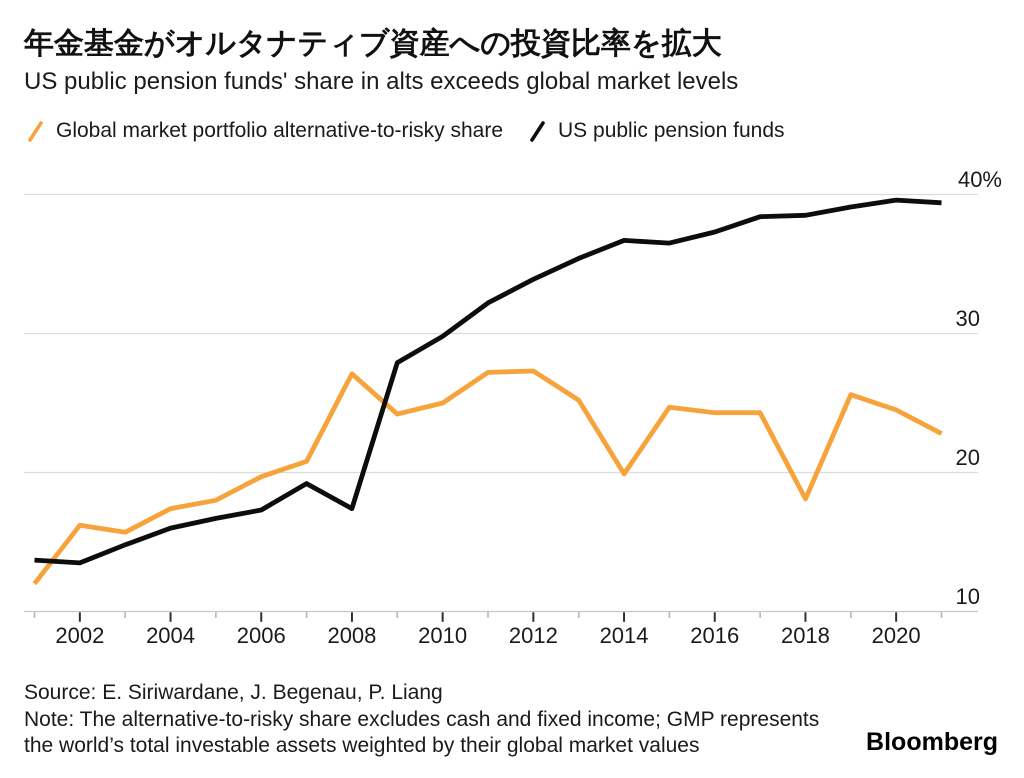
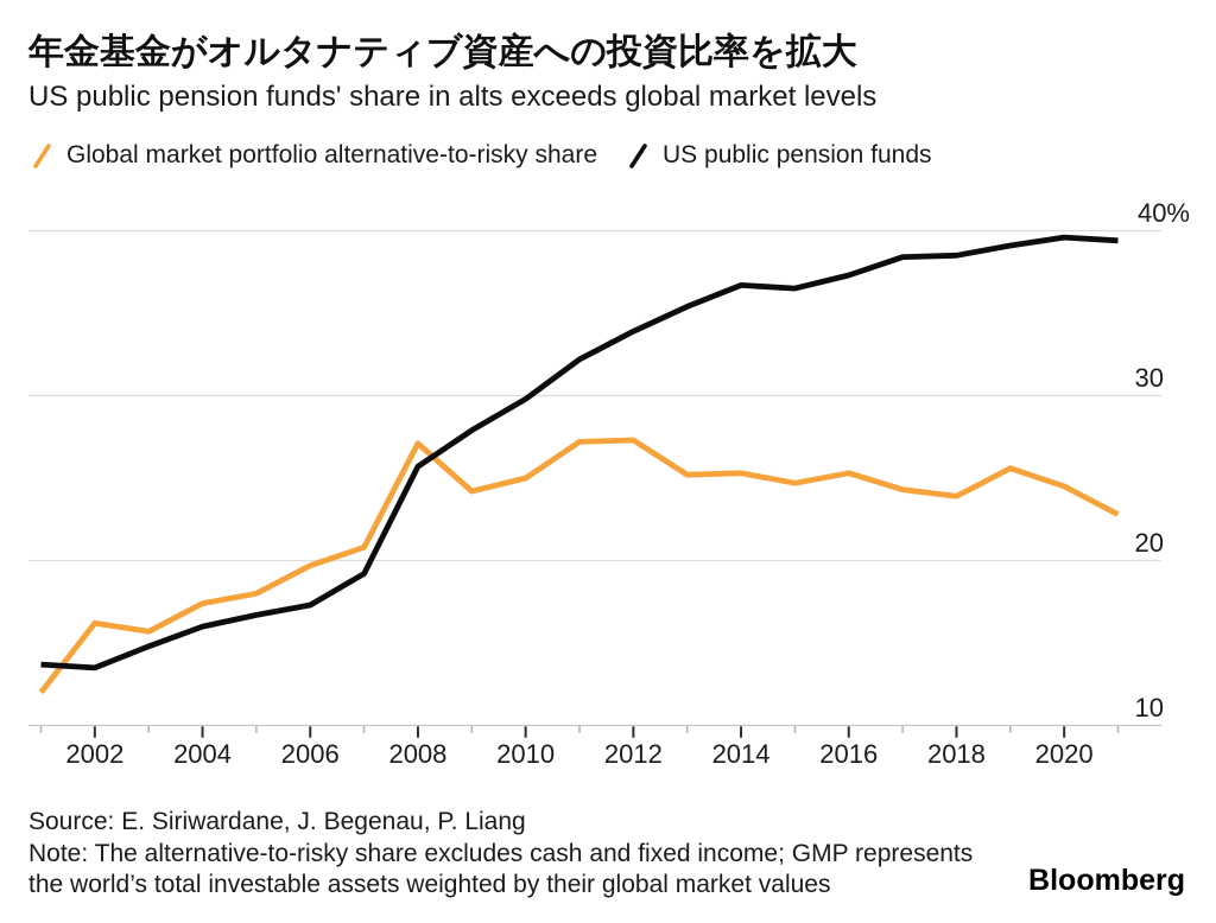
US public pension funds/2008: 17.4 -> 25.7
Global market portfolio alternative-to-risky share/2014: 19.9 -> 25.3
Global market portfolio alternative-to-risky share/2016: 24.3 -> 25.3
Global market portfolio alternative-to-risky share/2018: 18.1 -> 23.9
